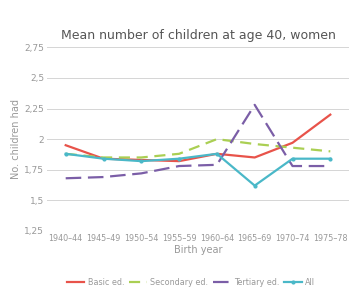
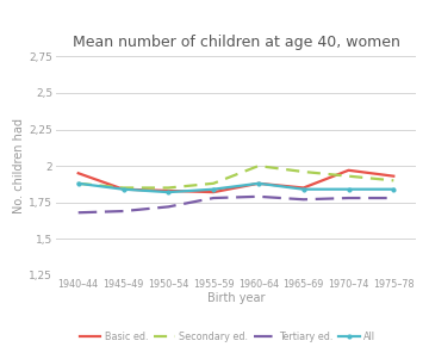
Tertiary ed./1965–69: 2,28 -> 1,77
All/1965–69: 1,62 -> 1,84
Basic ed./1975–78: 2,20 -> 1,93
